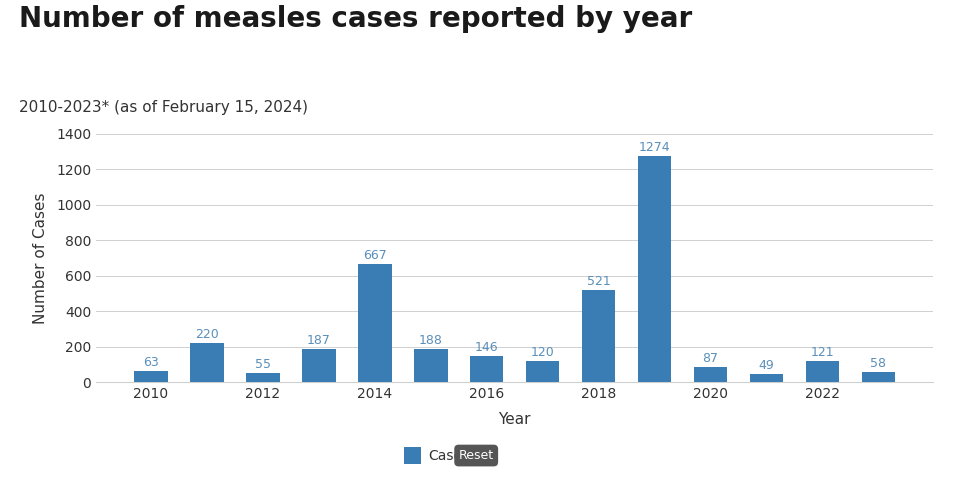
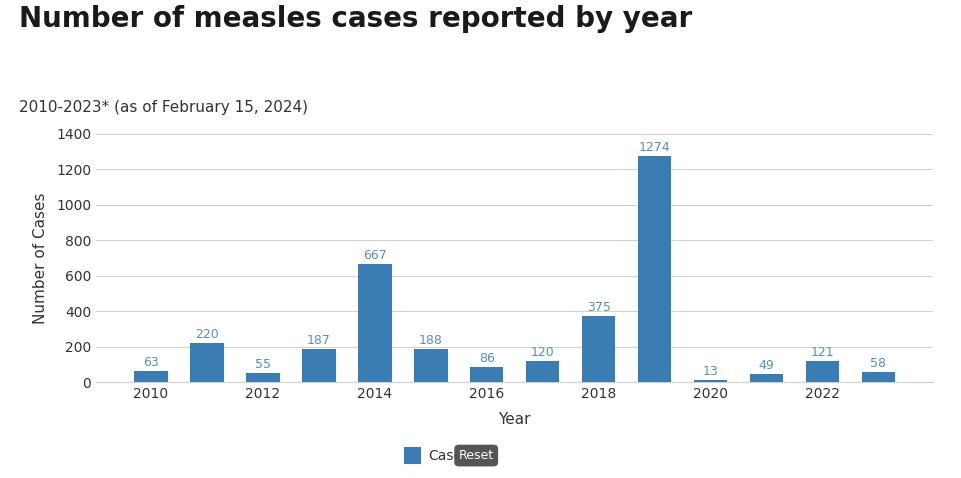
2016: 146 -> 86
2018: 521 -> 375
2020: 87 -> 13
